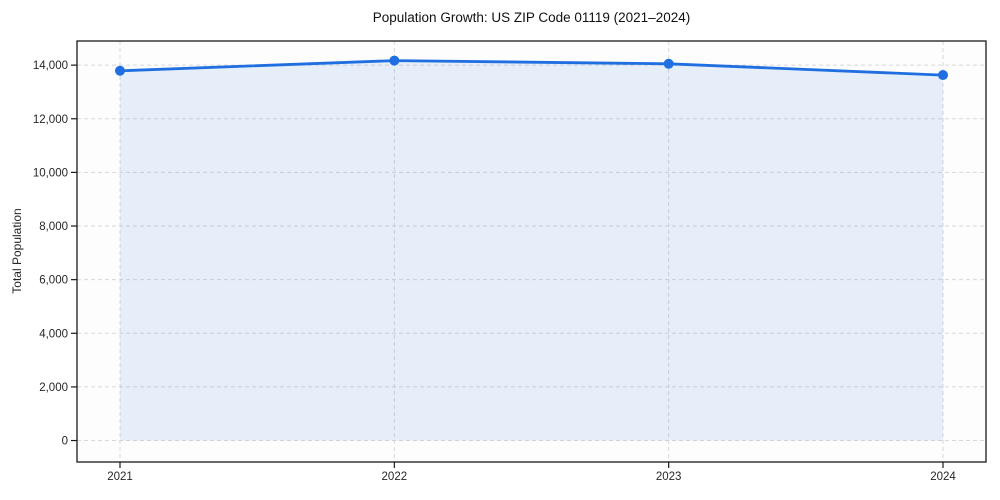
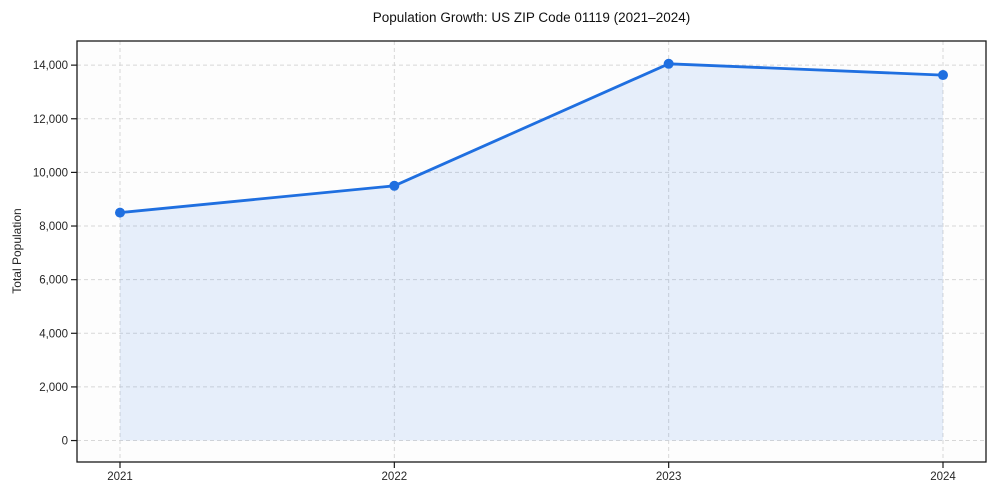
2021: 13800 -> 8500
2022: 14200 -> 9500
